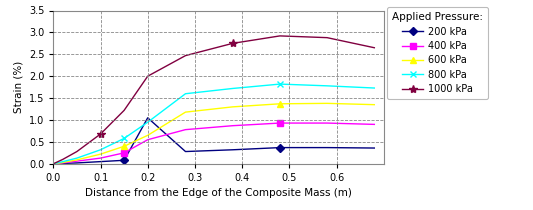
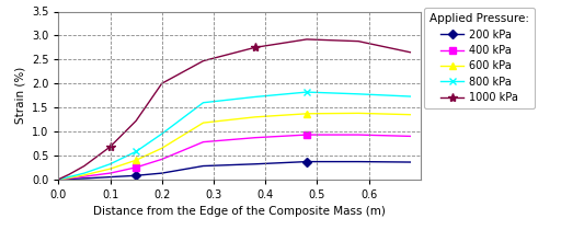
200 kPa/0.2: 1.05 -> 0.13
400 kPa/0.2: 0.55 -> 0.42
